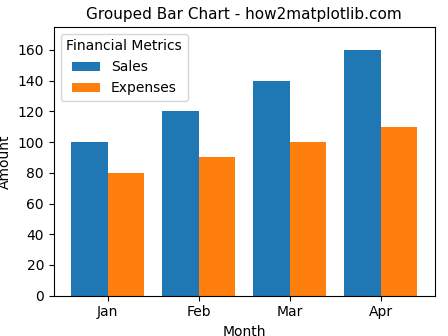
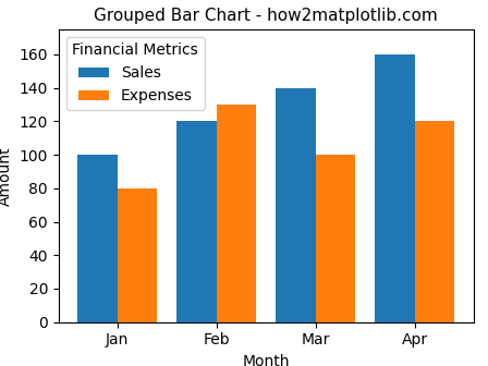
Expenses/Feb: 90 -> 130
Expenses/Apr: 110 -> 120
